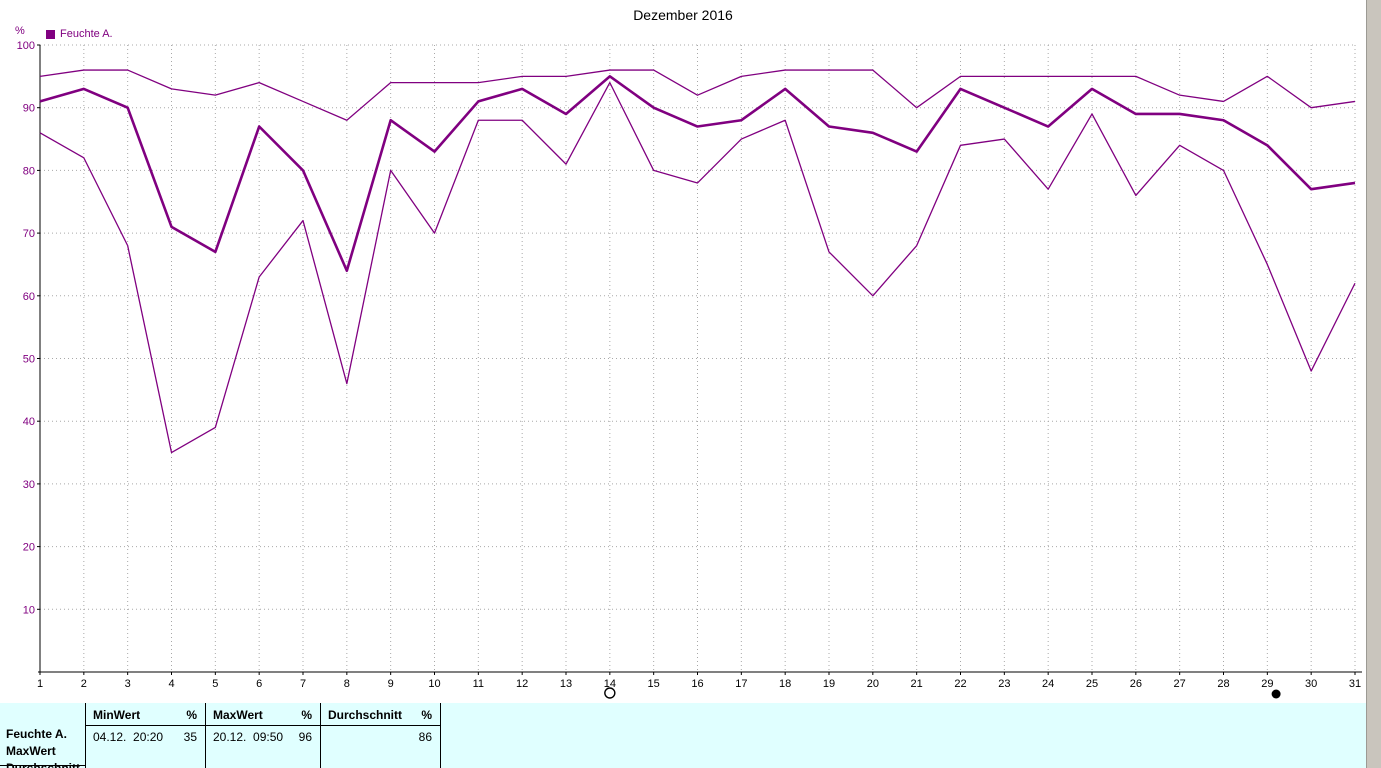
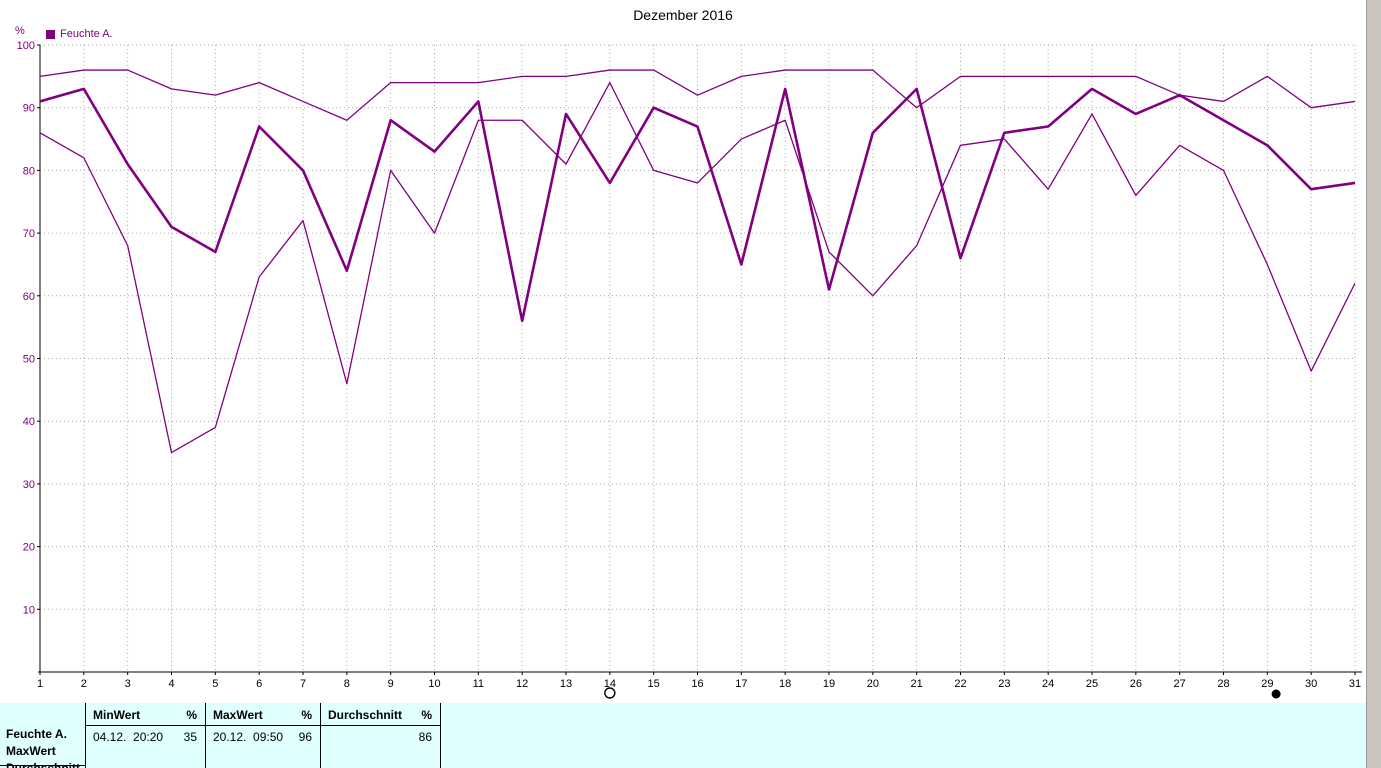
Durchschnitt/3: 90 -> 81
Durchschnitt/12: 93 -> 56
Durchschnitt/14: 95 -> 78
Durchschnitt/17: 88 -> 65
Durchschnitt/19: 87 -> 61
Durchschnitt/21: 83 -> 93
Durchschnitt/22: 93 -> 66
Durchschnitt/23: 90 -> 86
Durchschnitt/27: 89 -> 92
